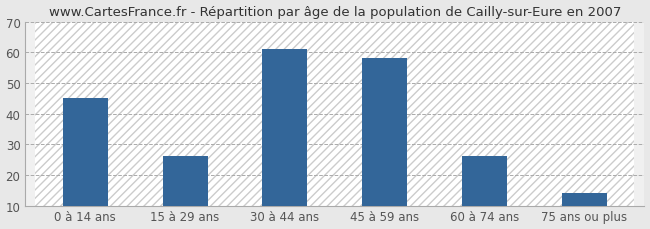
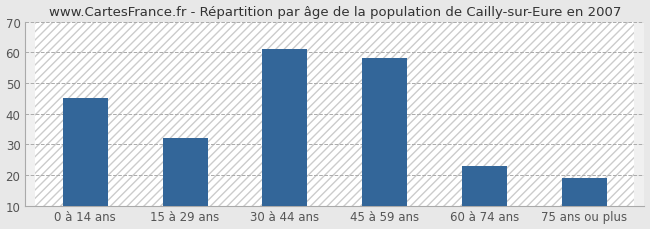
15 à 29 ans: 26 -> 32
60 à 74 ans: 26 -> 23
75 ans ou plus: 14 -> 19
